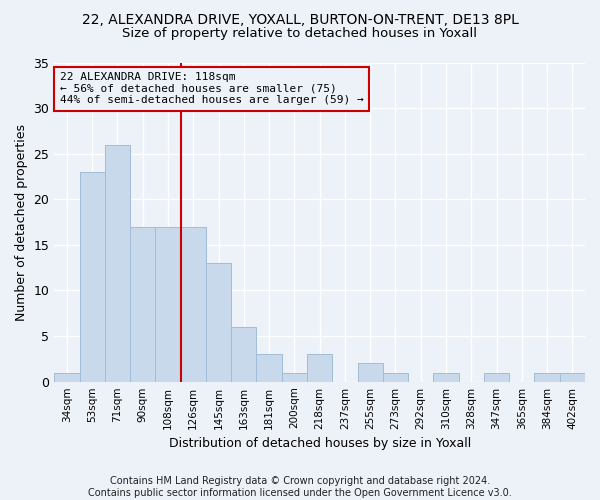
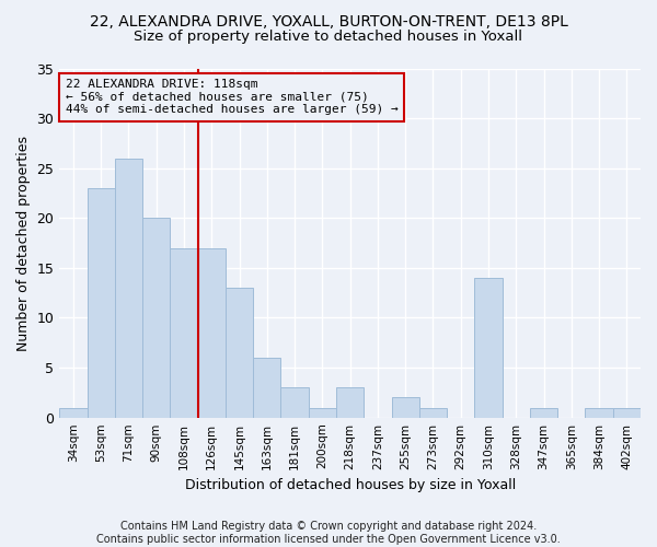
90sqm: 17 -> 20
310sqm: 1 -> 14
